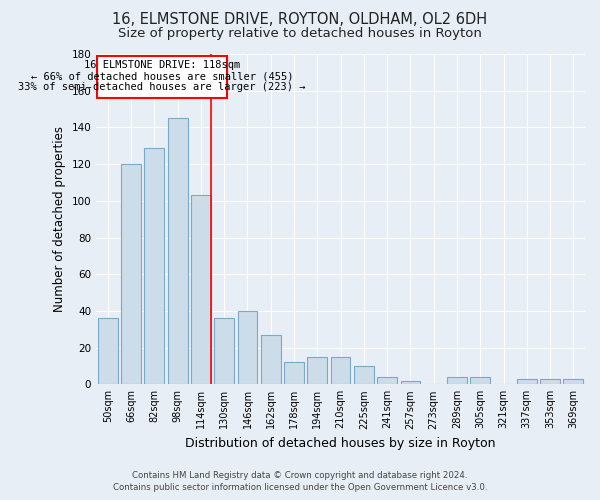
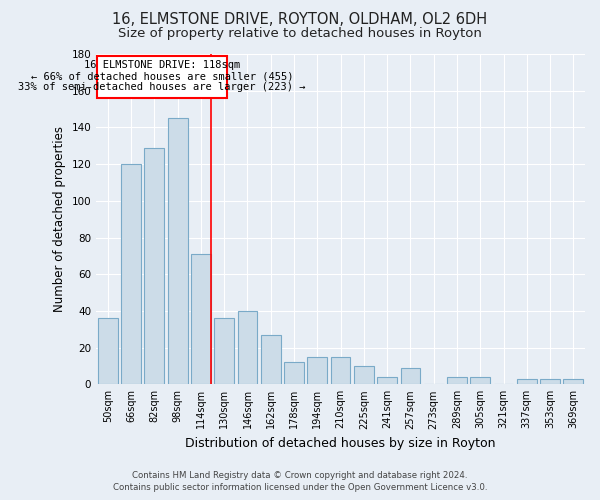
114sqm: 103 -> 71
257sqm: 2 -> 9
